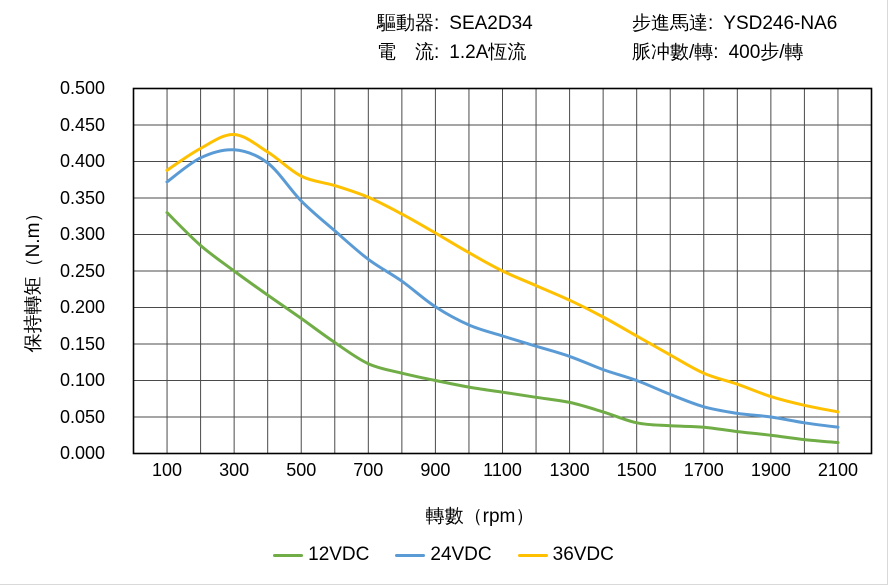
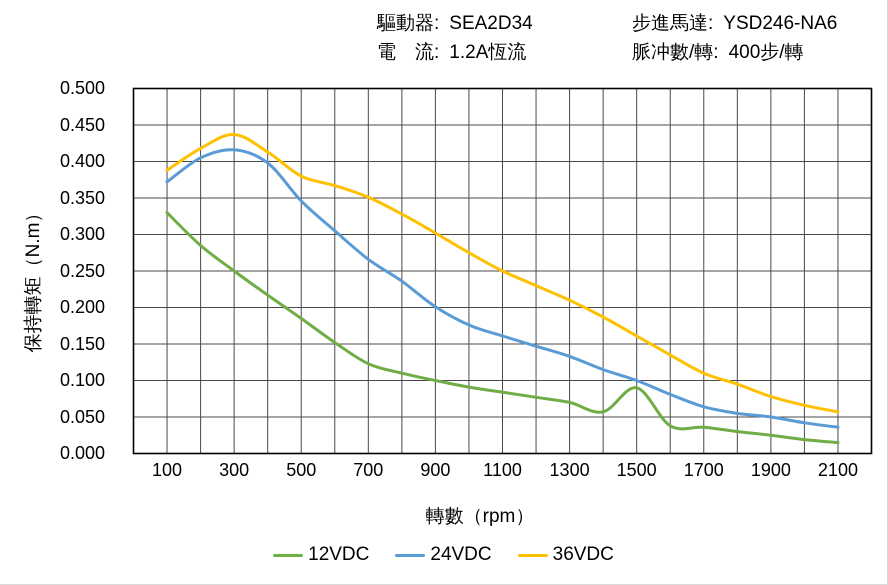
12VDC/1500: 0.04 -> 0.09
